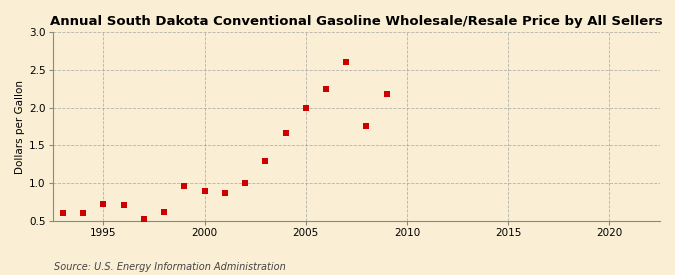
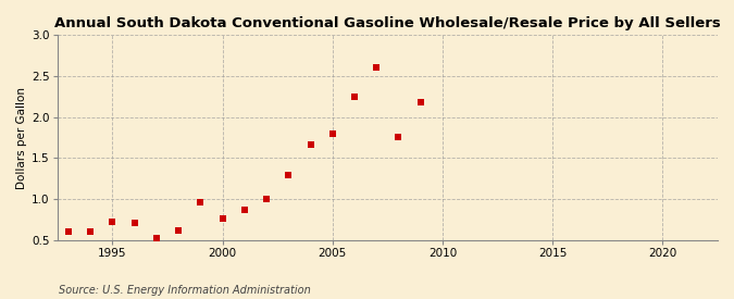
2000: 0.90 -> 0.76
2005: 1.99 -> 1.80
